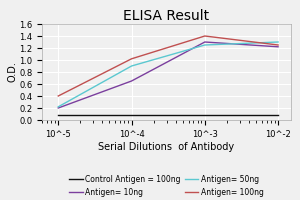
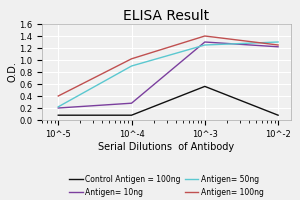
Antigen= 10ng/10^-4: 0.65 -> 0.28
Control Antigen = 100ng/10^-3: 0.08 -> 0.56
